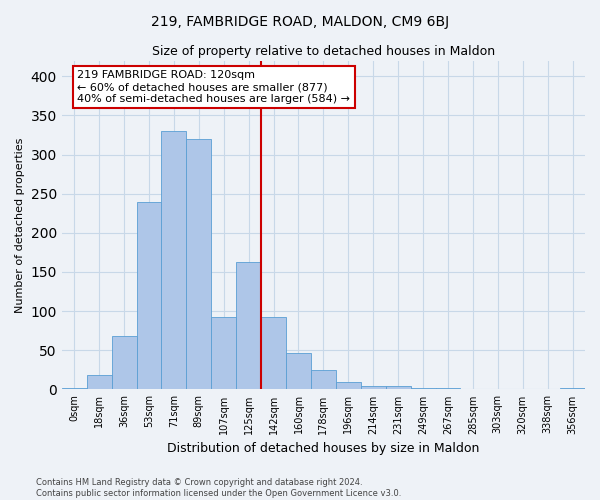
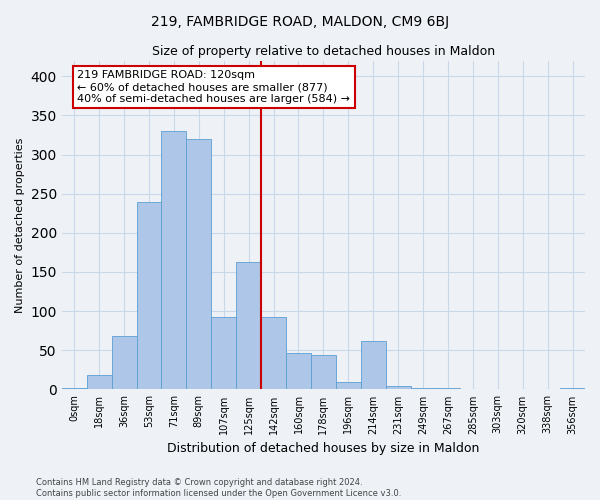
178sqm: 25 -> 44
214sqm: 5 -> 62
